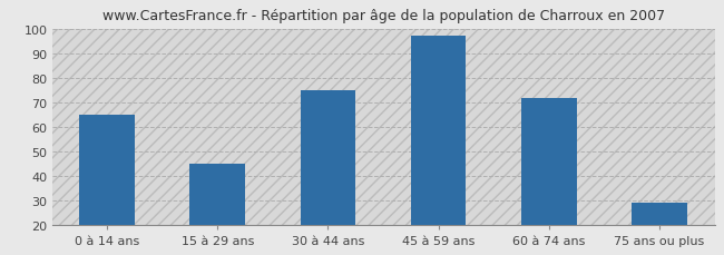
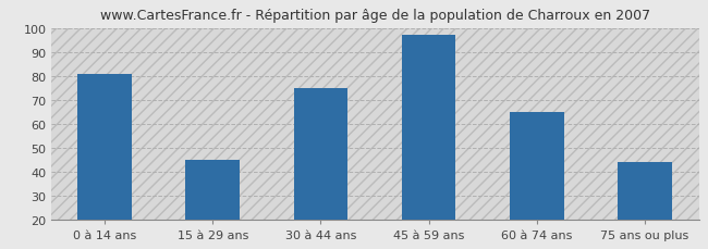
0 à 14 ans: 65 -> 81
60 à 74 ans: 72 -> 65
75 ans ou plus: 29 -> 44
